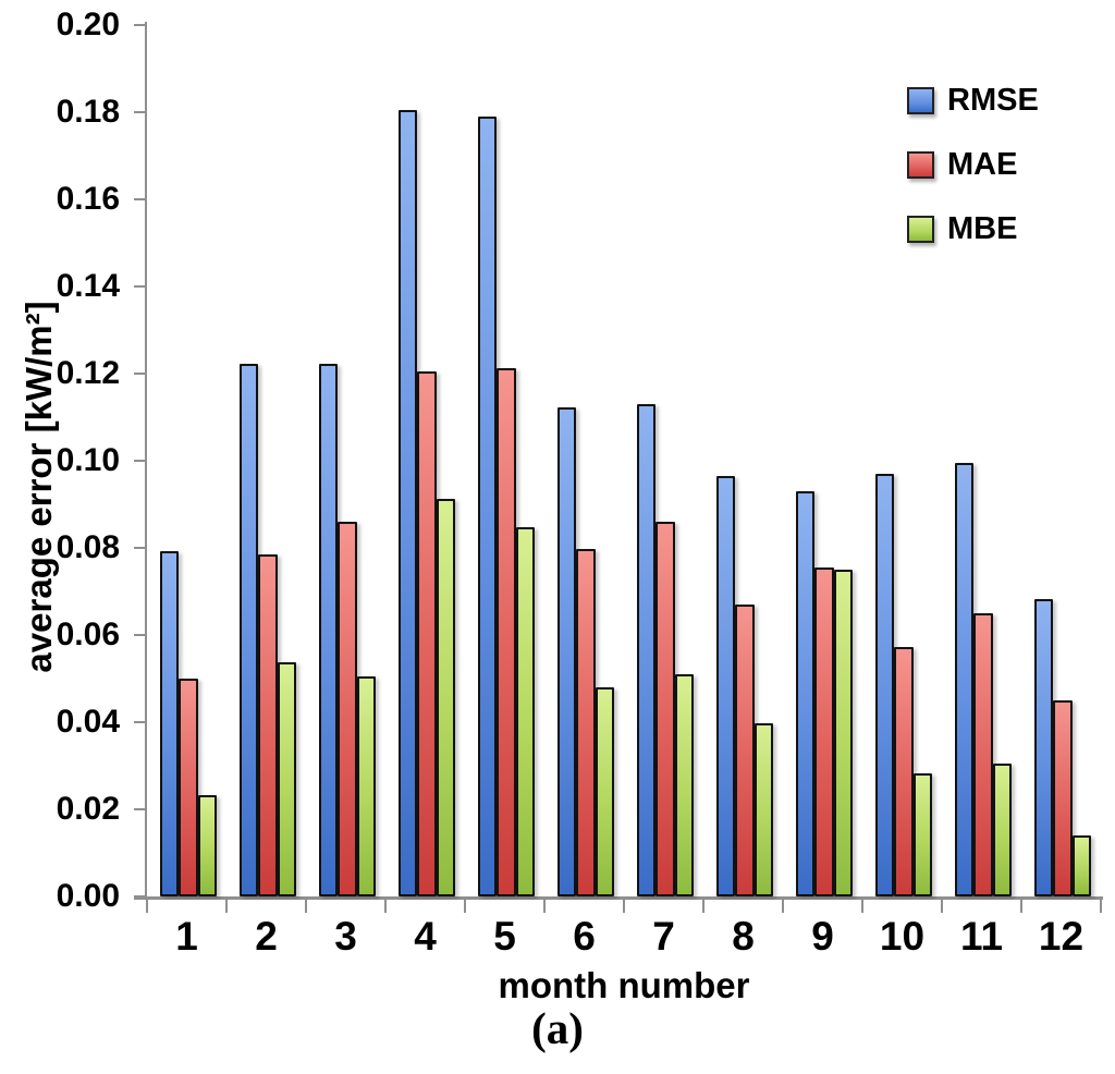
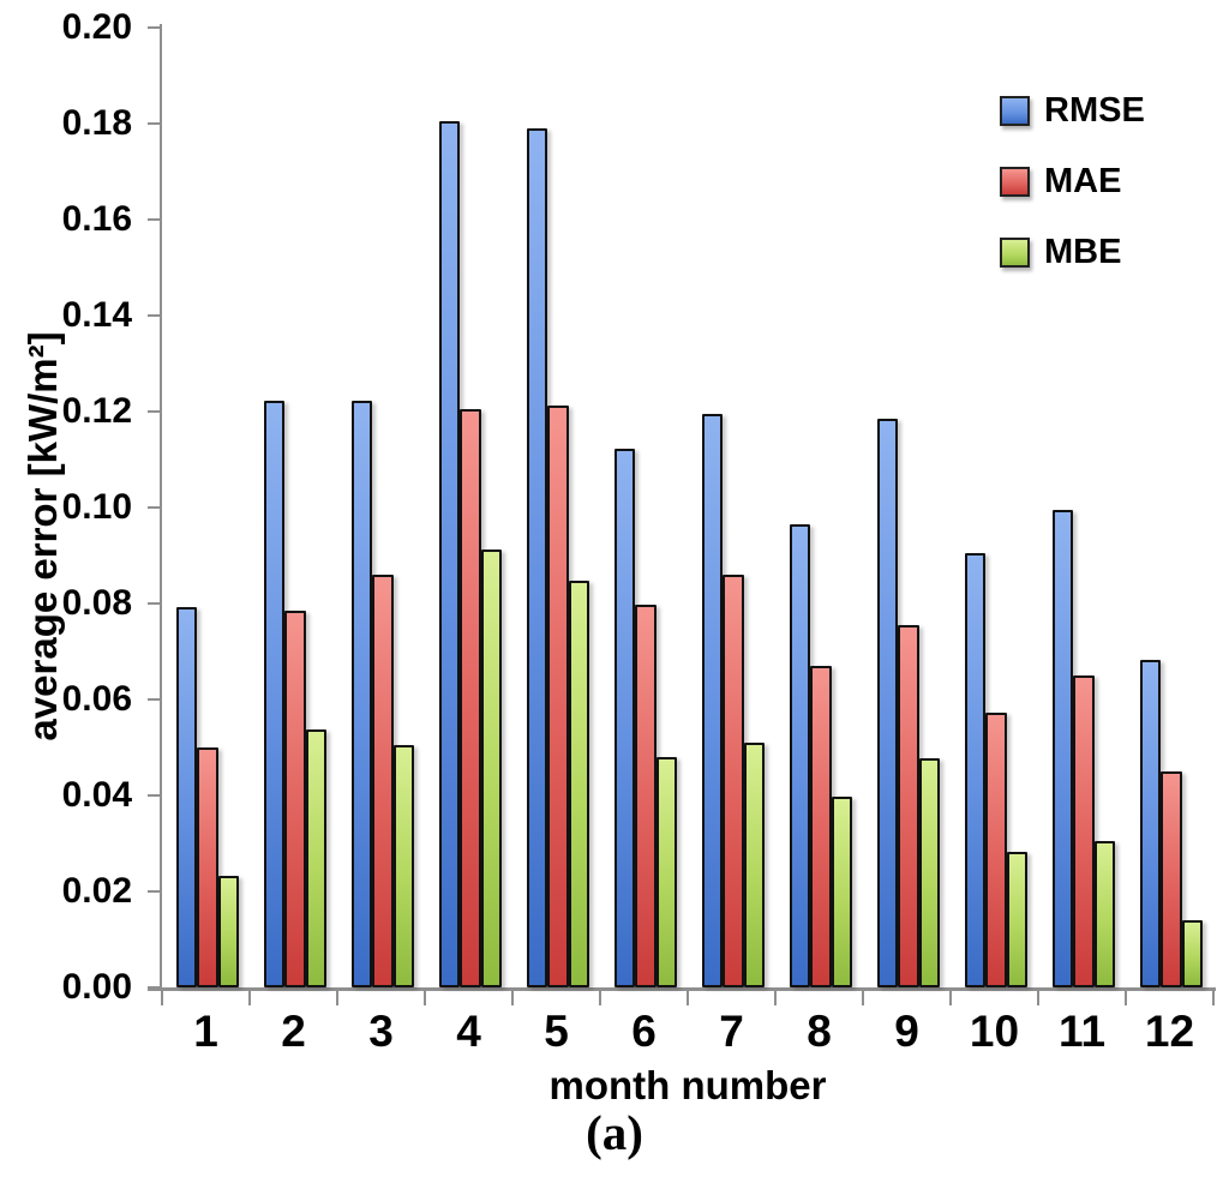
RMSE/7: 0.113 -> 0.119
RMSE/9: 0.093 -> 0.118
MBE/9: 0.075 -> 0.048
RMSE/10: 0.097 -> 0.090
